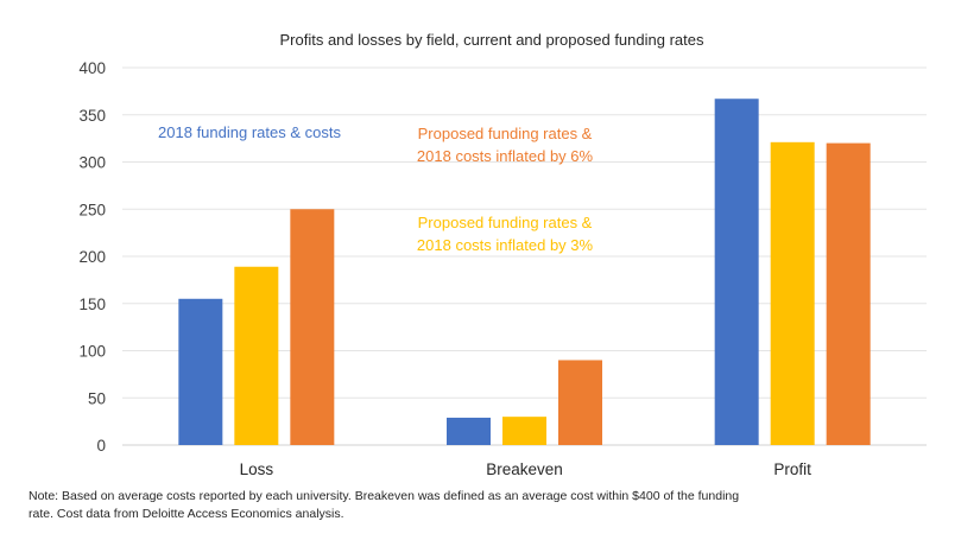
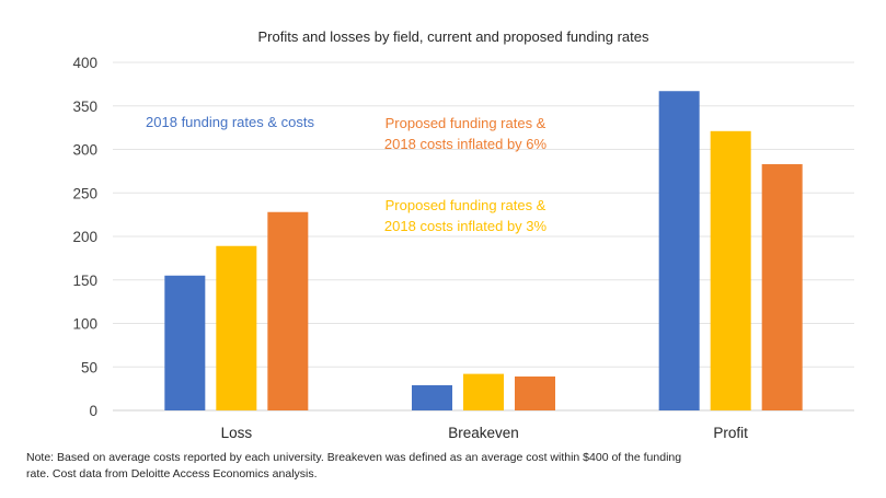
Proposed funding rates & 2018 costs inflated by 6%/Loss: 250 -> 230
Proposed funding rates & 2018 costs inflated by 3%/Breakeven: 30 -> 40
Proposed funding rates & 2018 costs inflated by 6%/Breakeven: 90 -> 40
Proposed funding rates & 2018 costs inflated by 6%/Profit: 320 -> 280
